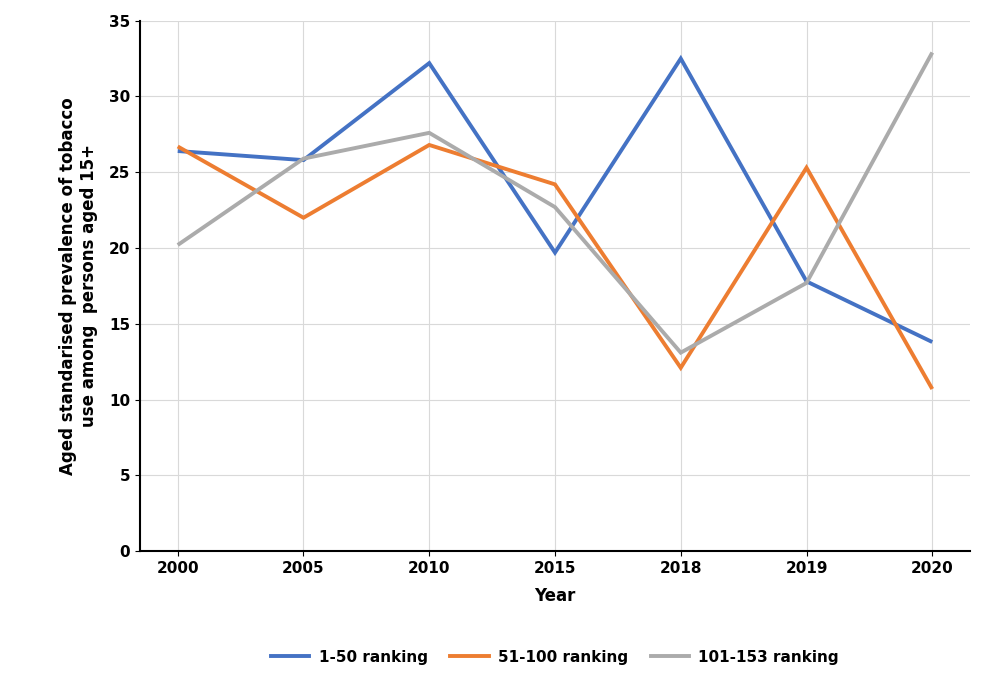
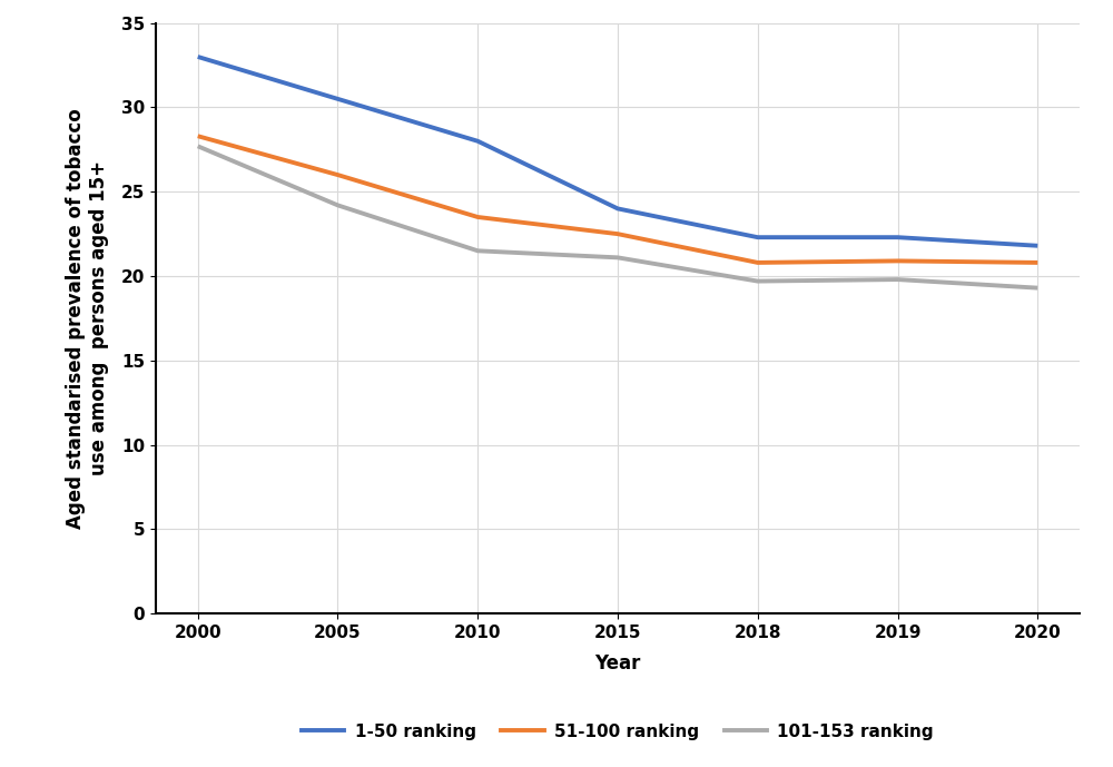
1-50 ranking/2000: 26.4 -> 33.0
51-100 ranking/2000: 26.7 -> 28.3
101-153 ranking/2000: 20.2 -> 27.7
1-50 ranking/2005: 25.8 -> 30.5
51-100 ranking/2005: 22.0 -> 26.0
101-153 ranking/2005: 25.9 -> 24.2
1-50 ranking/2010: 32.2 -> 28.0
51-100 ranking/2010: 26.8 -> 23.5
101-153 ranking/2010: 27.6 -> 21.5
1-50 ranking/2015: 19.7 -> 24.0
51-100 ranking/2015: 24.2 -> 22.5
101-153 ranking/2015: 22.7 -> 21.1
1-50 ranking/2018: 32.5 -> 22.3
51-100 ranking/2018: 12.1 -> 20.8
101-153 ranking/2018: 13.1 -> 19.7
1-50 ranking/2019: 17.8 -> 22.3
51-100 ranking/2019: 25.3 -> 20.9
101-153 ranking/2019: 17.7 -> 19.8
1-50 ranking/2020: 13.8 -> 21.8
51-100 ranking/2020: 10.7 -> 20.8
101-153 ranking/2020: 32.9 -> 19.3
